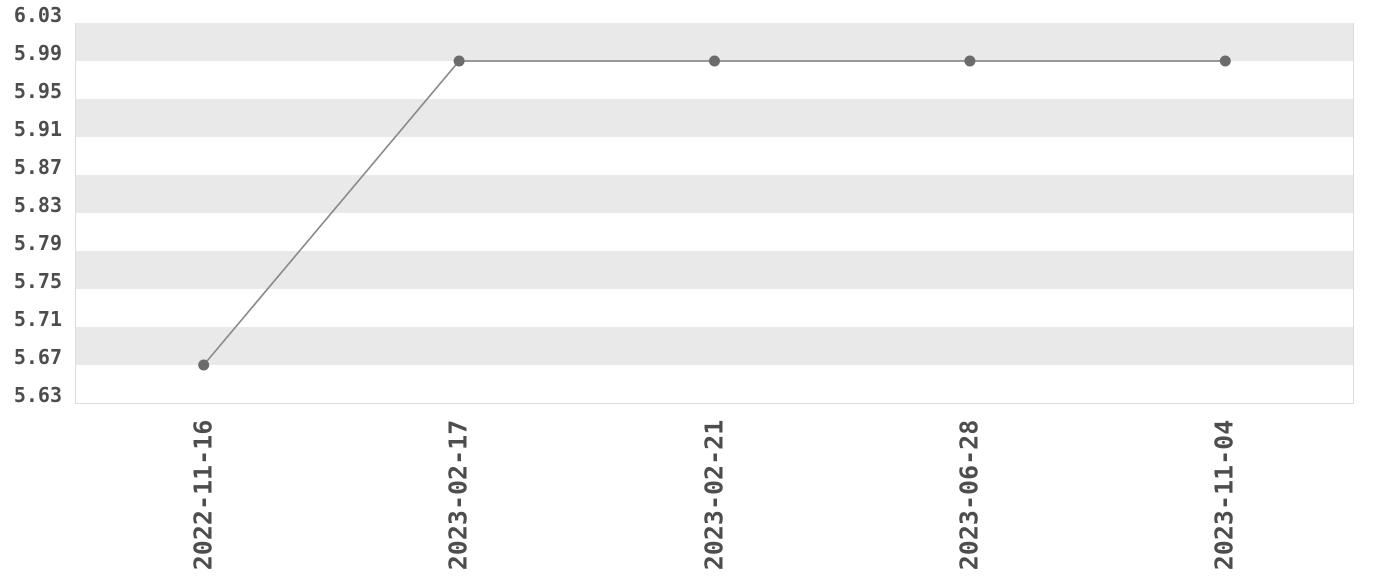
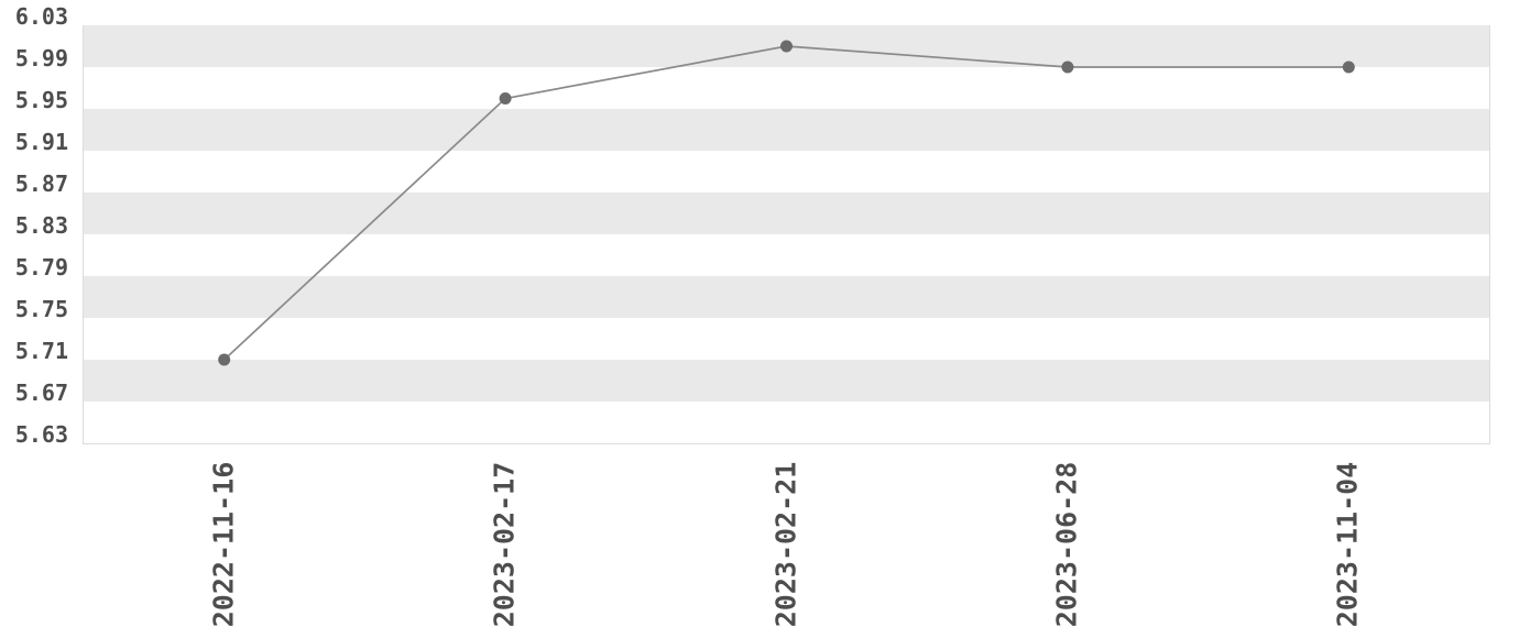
2022-11-16: 5.67 -> 5.71
2023-02-17: 5.99 -> 5.96
2023-02-21: 5.99 -> 6.01
